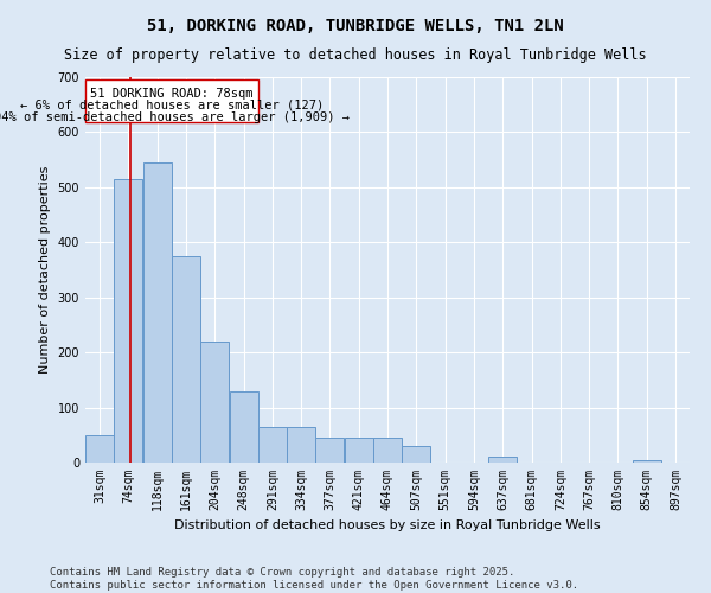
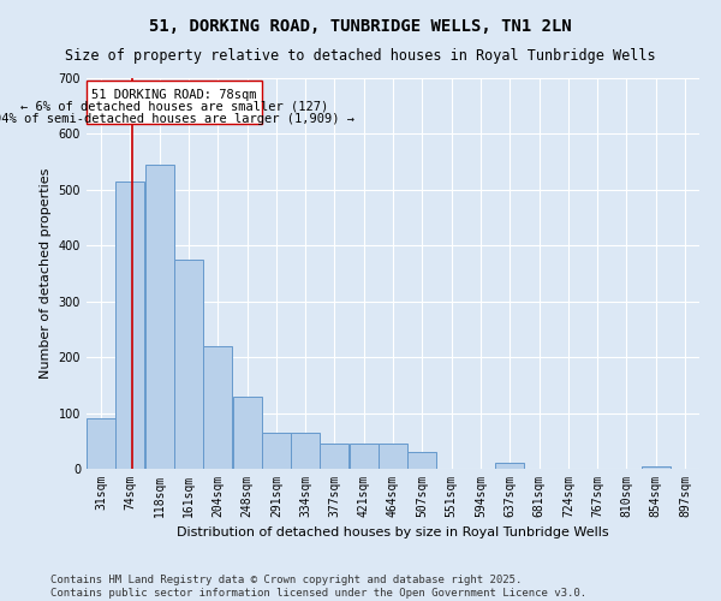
31sqm: 50 -> 90
